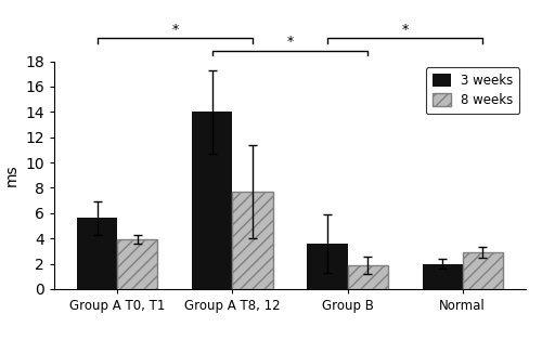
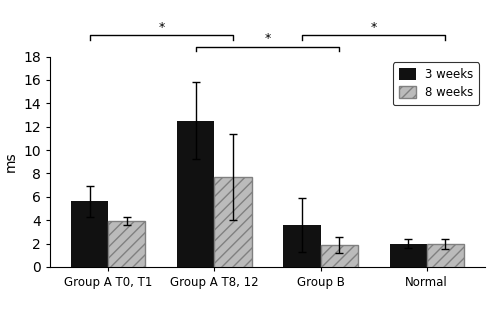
3 weeks/Group A T8, 12: 14.0 -> 12.5
8 weeks/Normal: 2.9 -> 1.9
